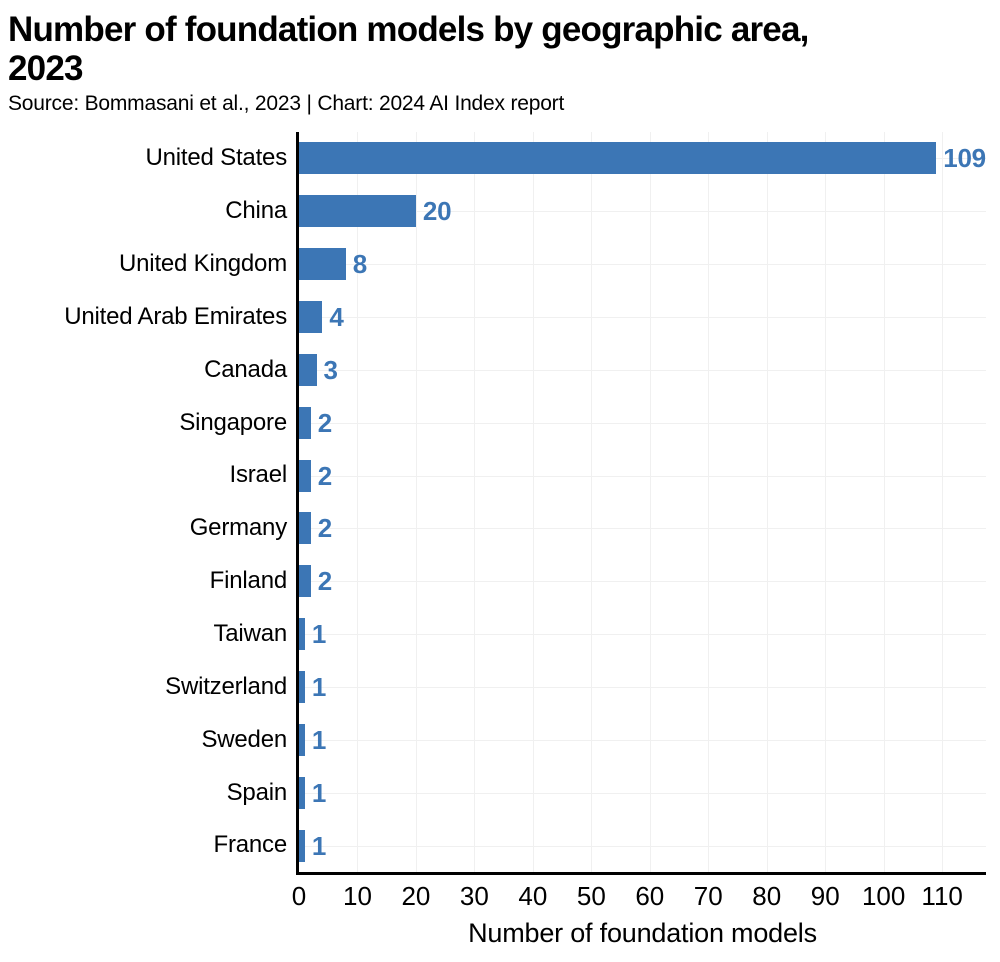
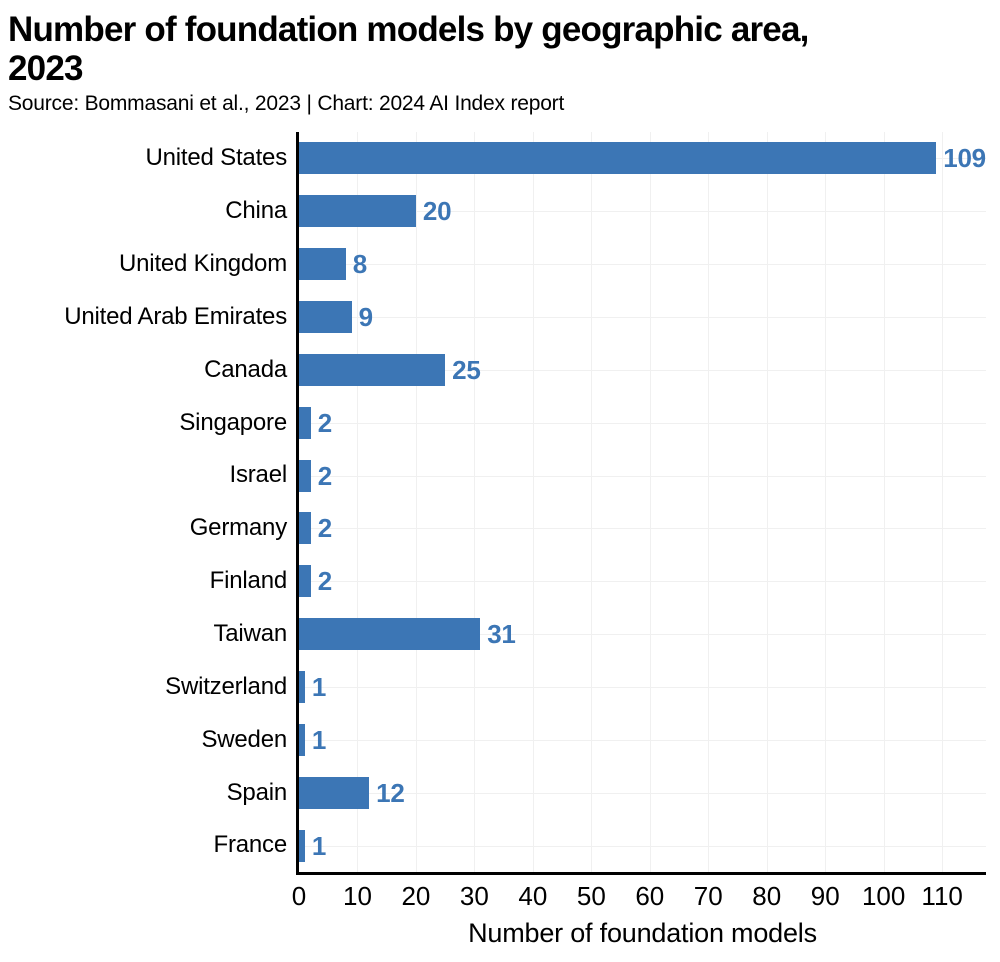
United Arab Emirates: 4 -> 9
Canada: 3 -> 25
Taiwan: 1 -> 31
Spain: 1 -> 12
